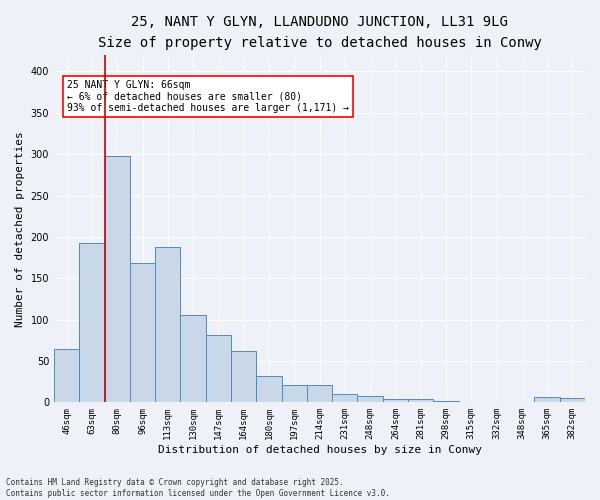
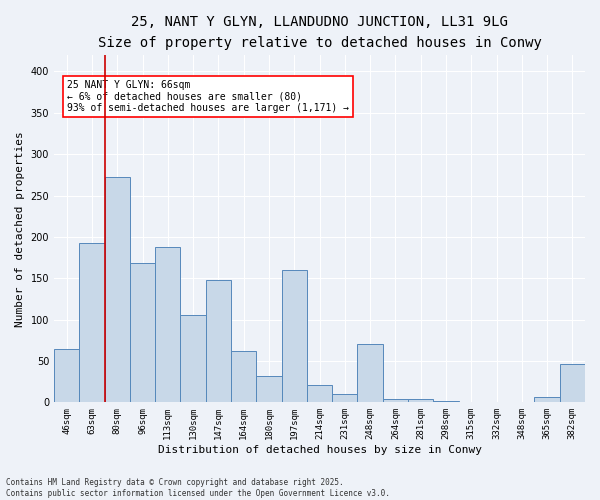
80sqm: 298 -> 272
147sqm: 81 -> 148
197sqm: 21 -> 160
248sqm: 8 -> 70
382sqm: 5 -> 46
